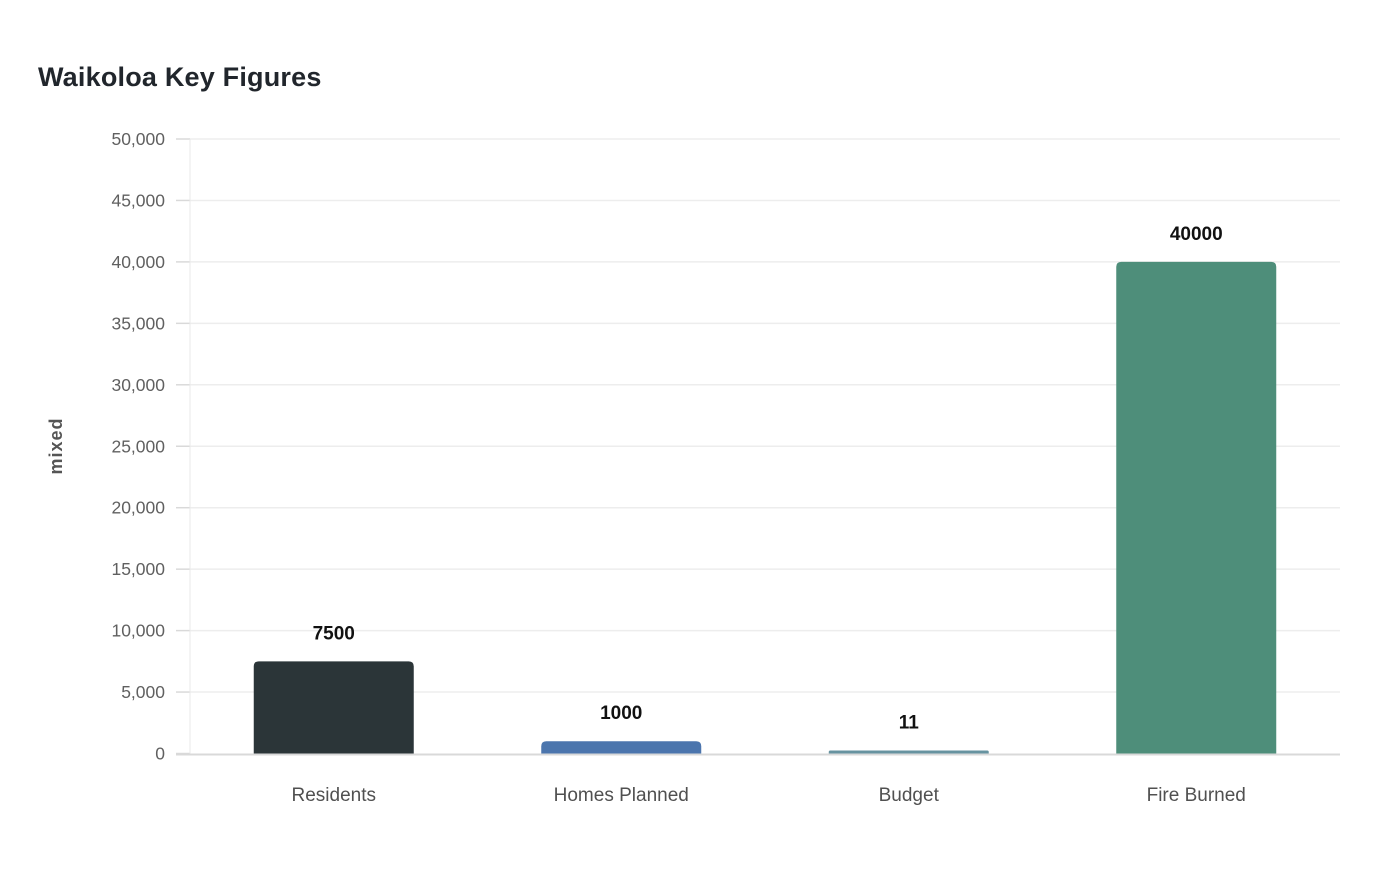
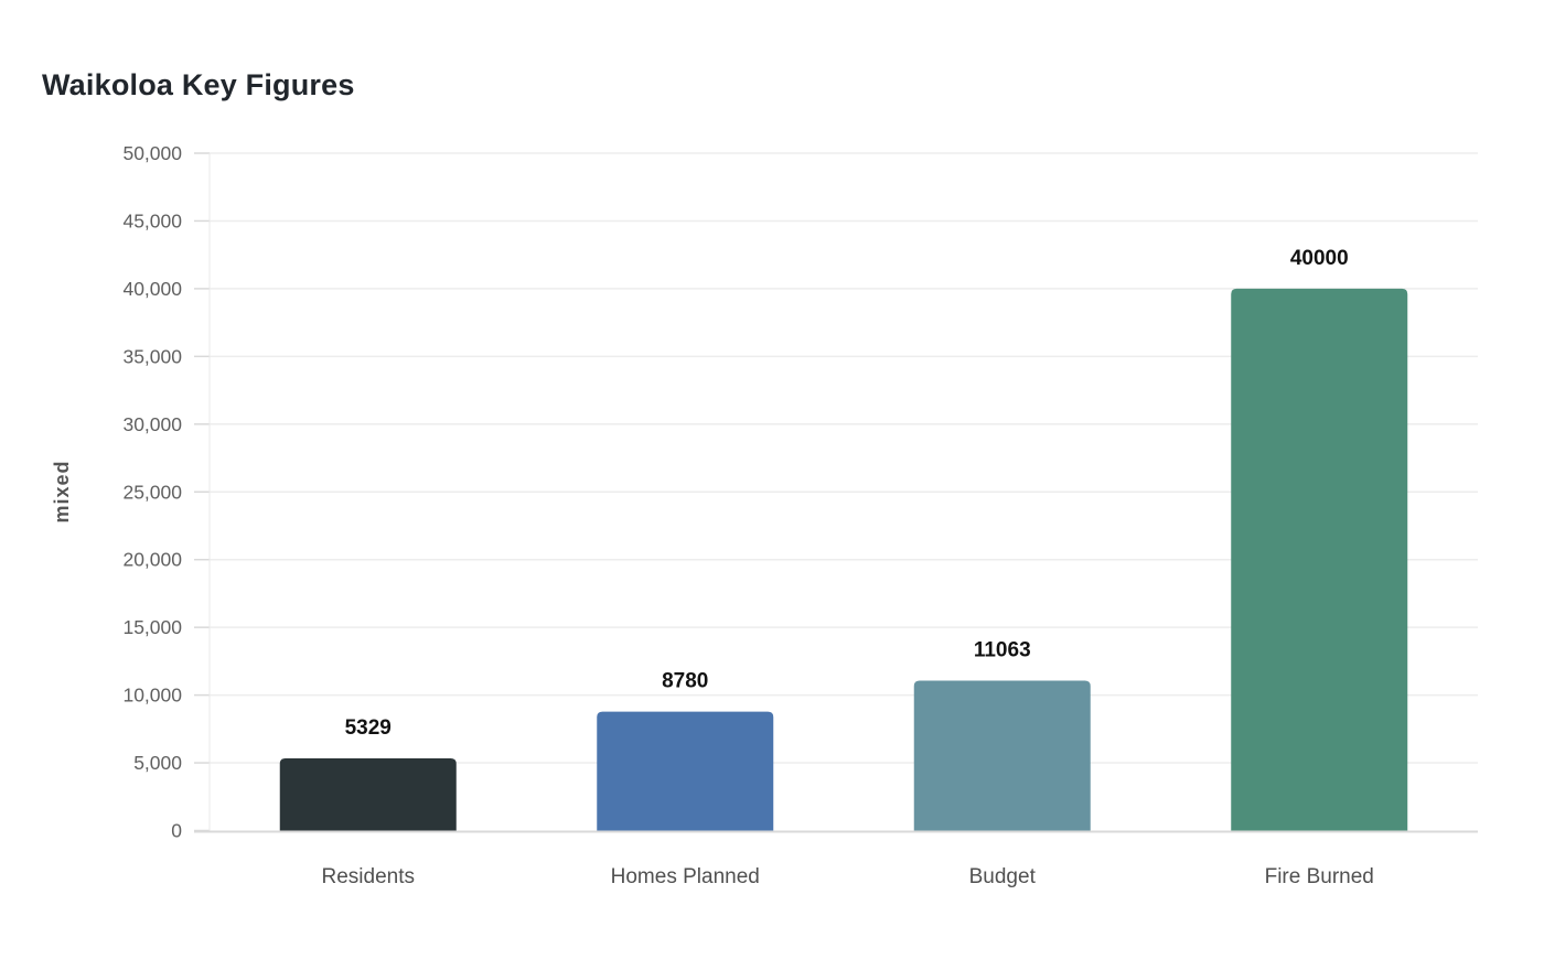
Residents: 7500 -> 5329
Homes Planned: 1000 -> 8780
Budget: 11 -> 11063
